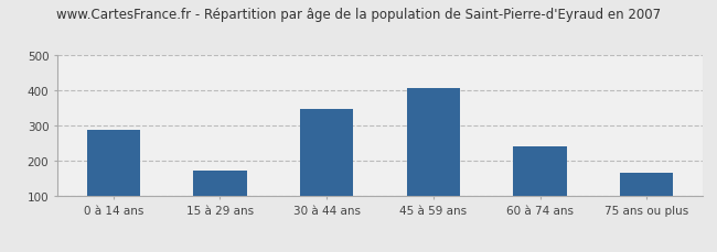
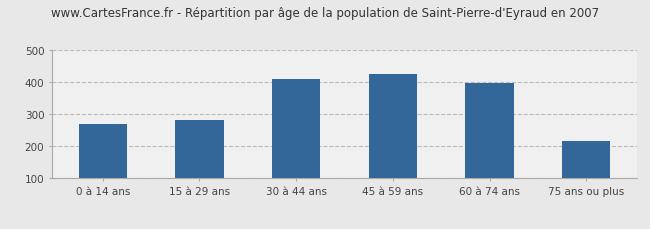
0 à 14 ans: 287 -> 270
15 à 29 ans: 172 -> 280
30 à 44 ans: 348 -> 410
45 à 59 ans: 405 -> 425
60 à 74 ans: 242 -> 395
75 ans ou plus: 165 -> 215
